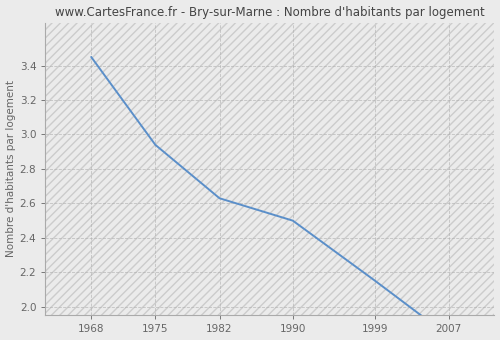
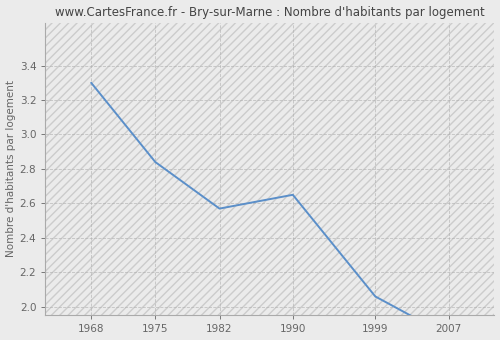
1968: 3.45 -> 3.30
1975: 2.94 -> 2.84
1982: 2.63 -> 2.57
1990: 2.50 -> 2.65
1999: 2.15 -> 2.06
